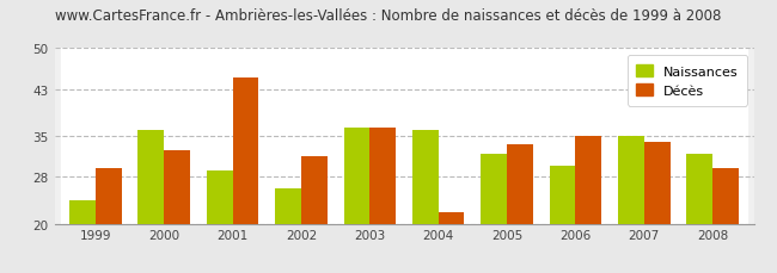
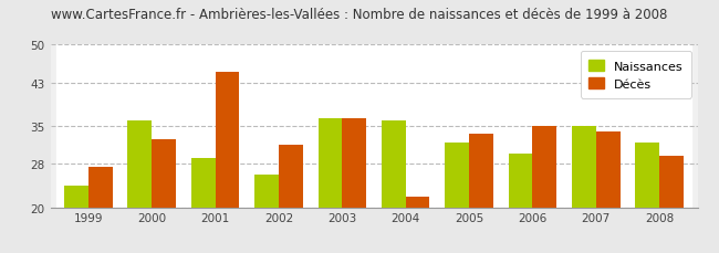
Décès/1999: 29.5 -> 27.5
